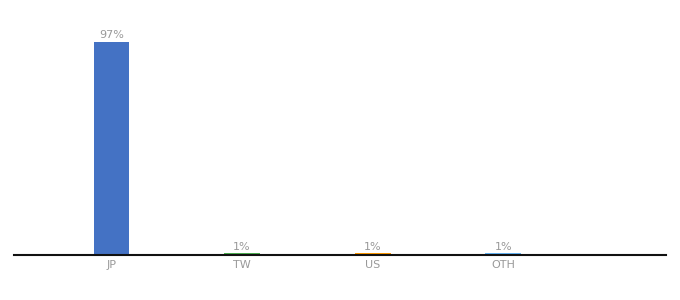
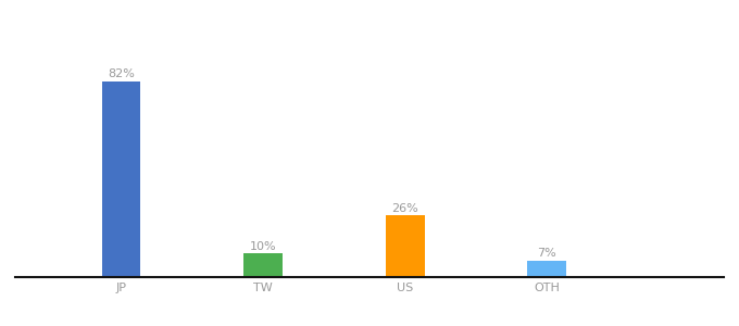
JP: 97% -> 82%
TW: 1% -> 10%
US: 1% -> 26%
OTH: 1% -> 7%
